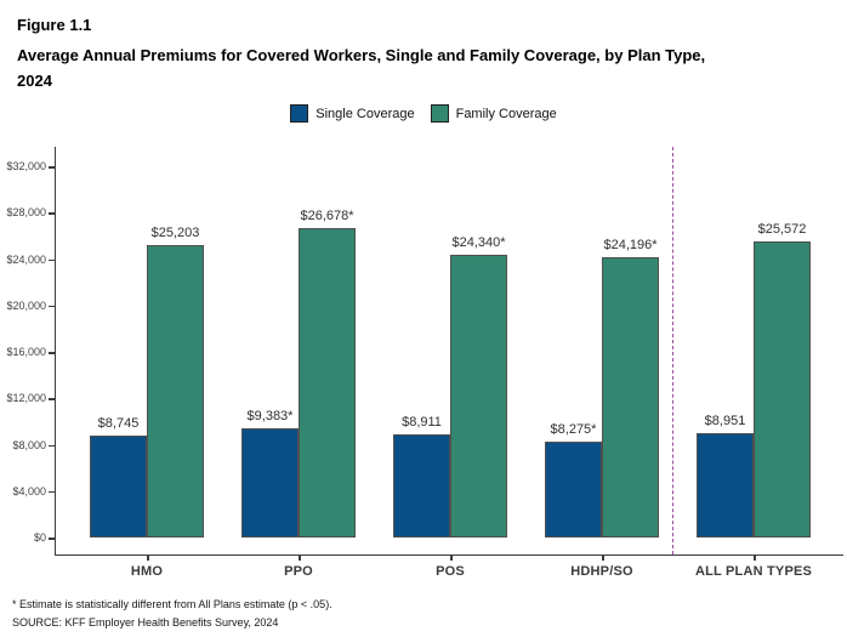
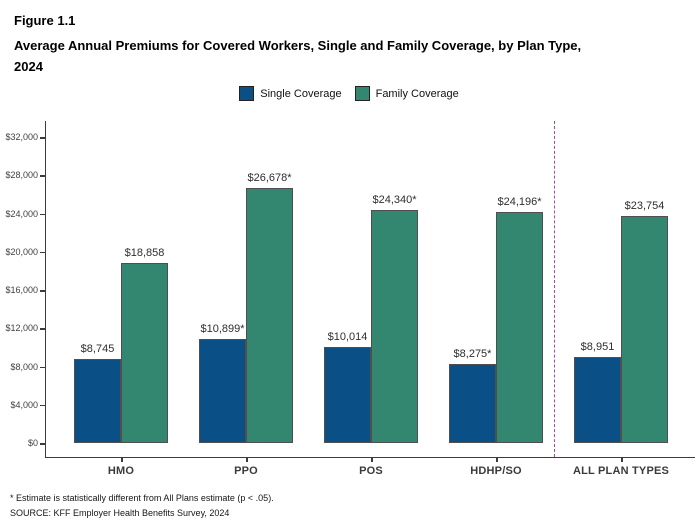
Family Coverage/HMO: $25,203 -> $18,858
Single Coverage/PPO: 9,383 -> 10,899
Single Coverage/POS: $8,911 -> $10,014
Family Coverage/ALL PLAN TYPES: $25,572 -> $23,754
